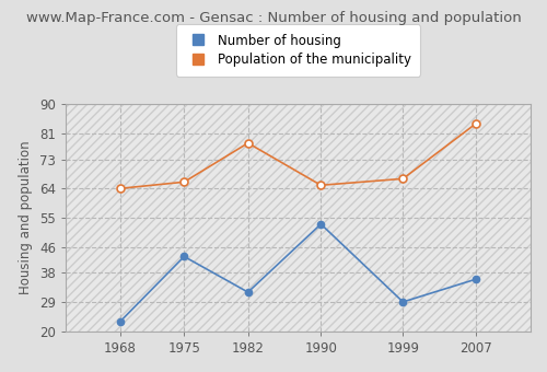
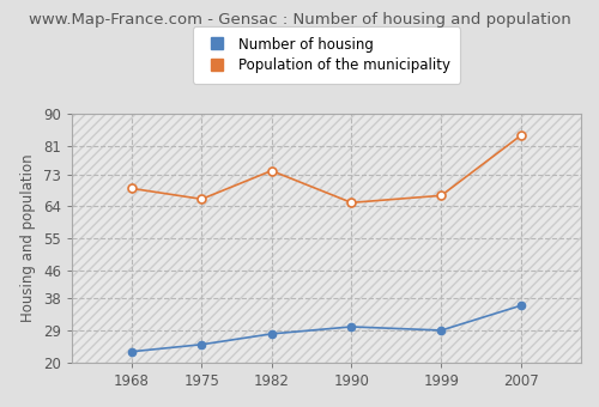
Population of the municipality/1968: 64 -> 69
Number of housing/1975: 43 -> 25
Number of housing/1982: 32 -> 28
Population of the municipality/1982: 78 -> 74
Number of housing/1990: 53 -> 30
